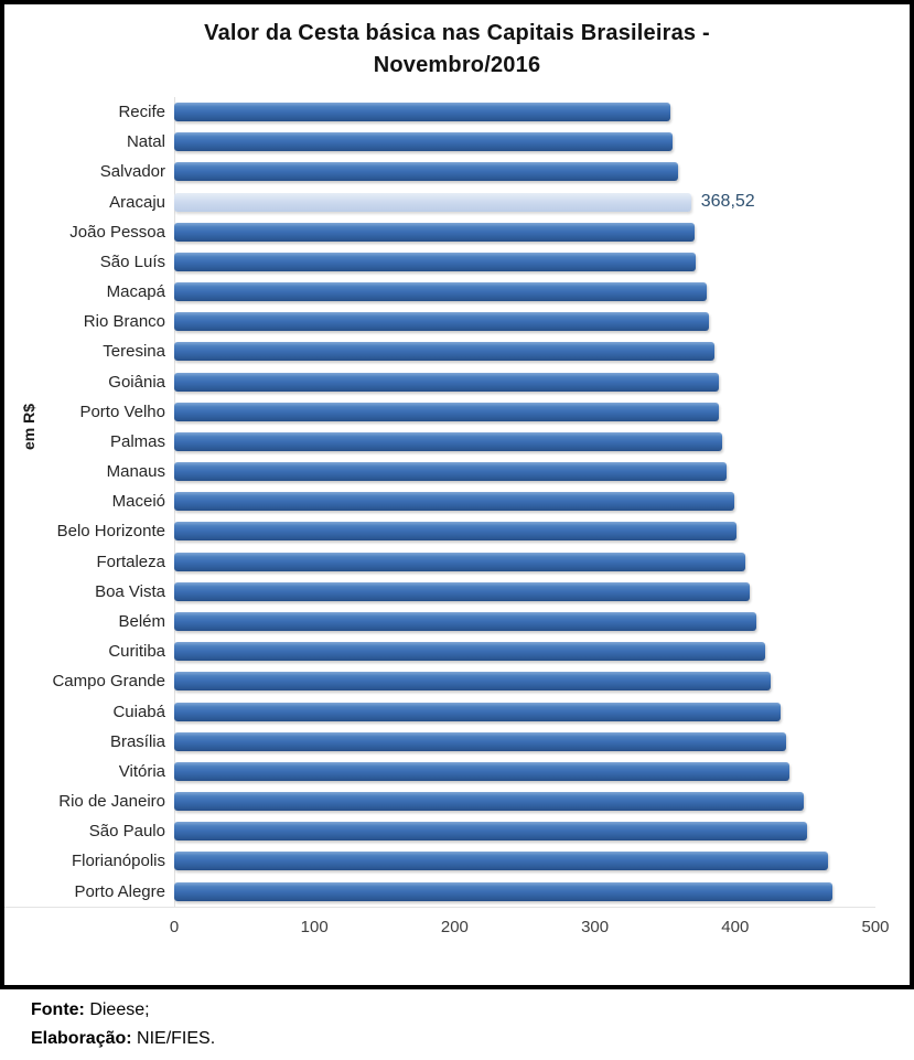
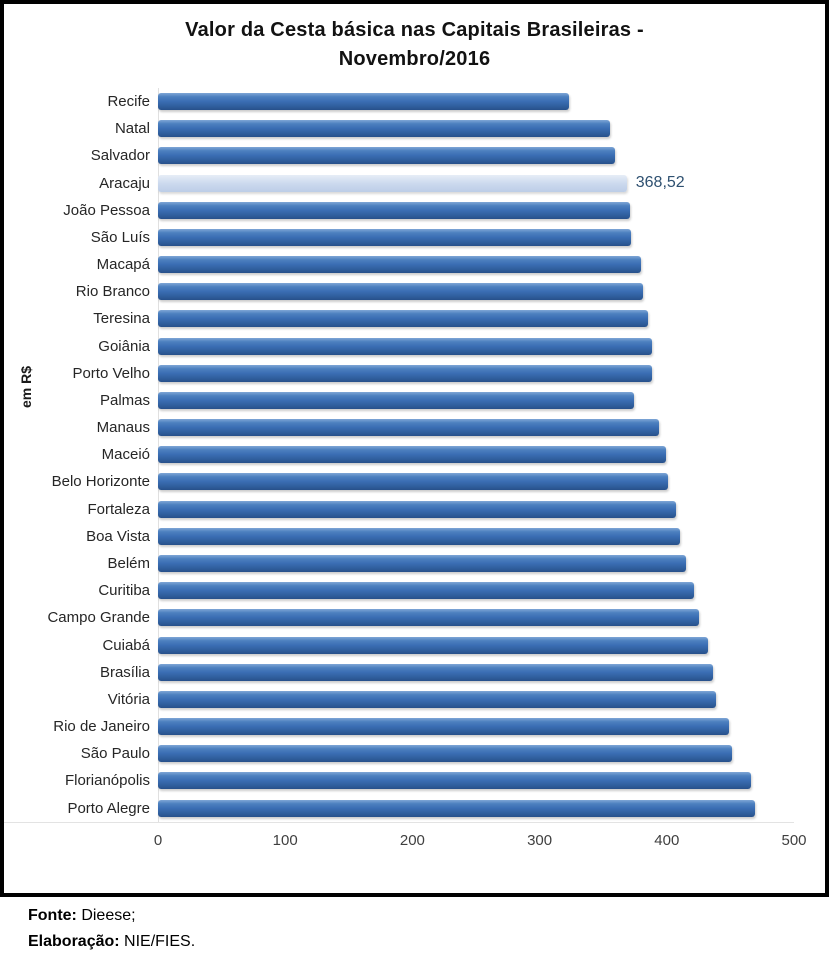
Recife: 354 -> 323
Palmas: 391 -> 374
